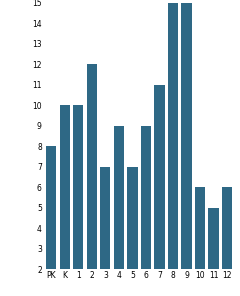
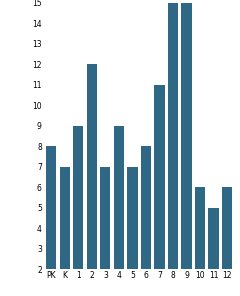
K: 10 -> 7
1: 10 -> 9
6: 9 -> 8
